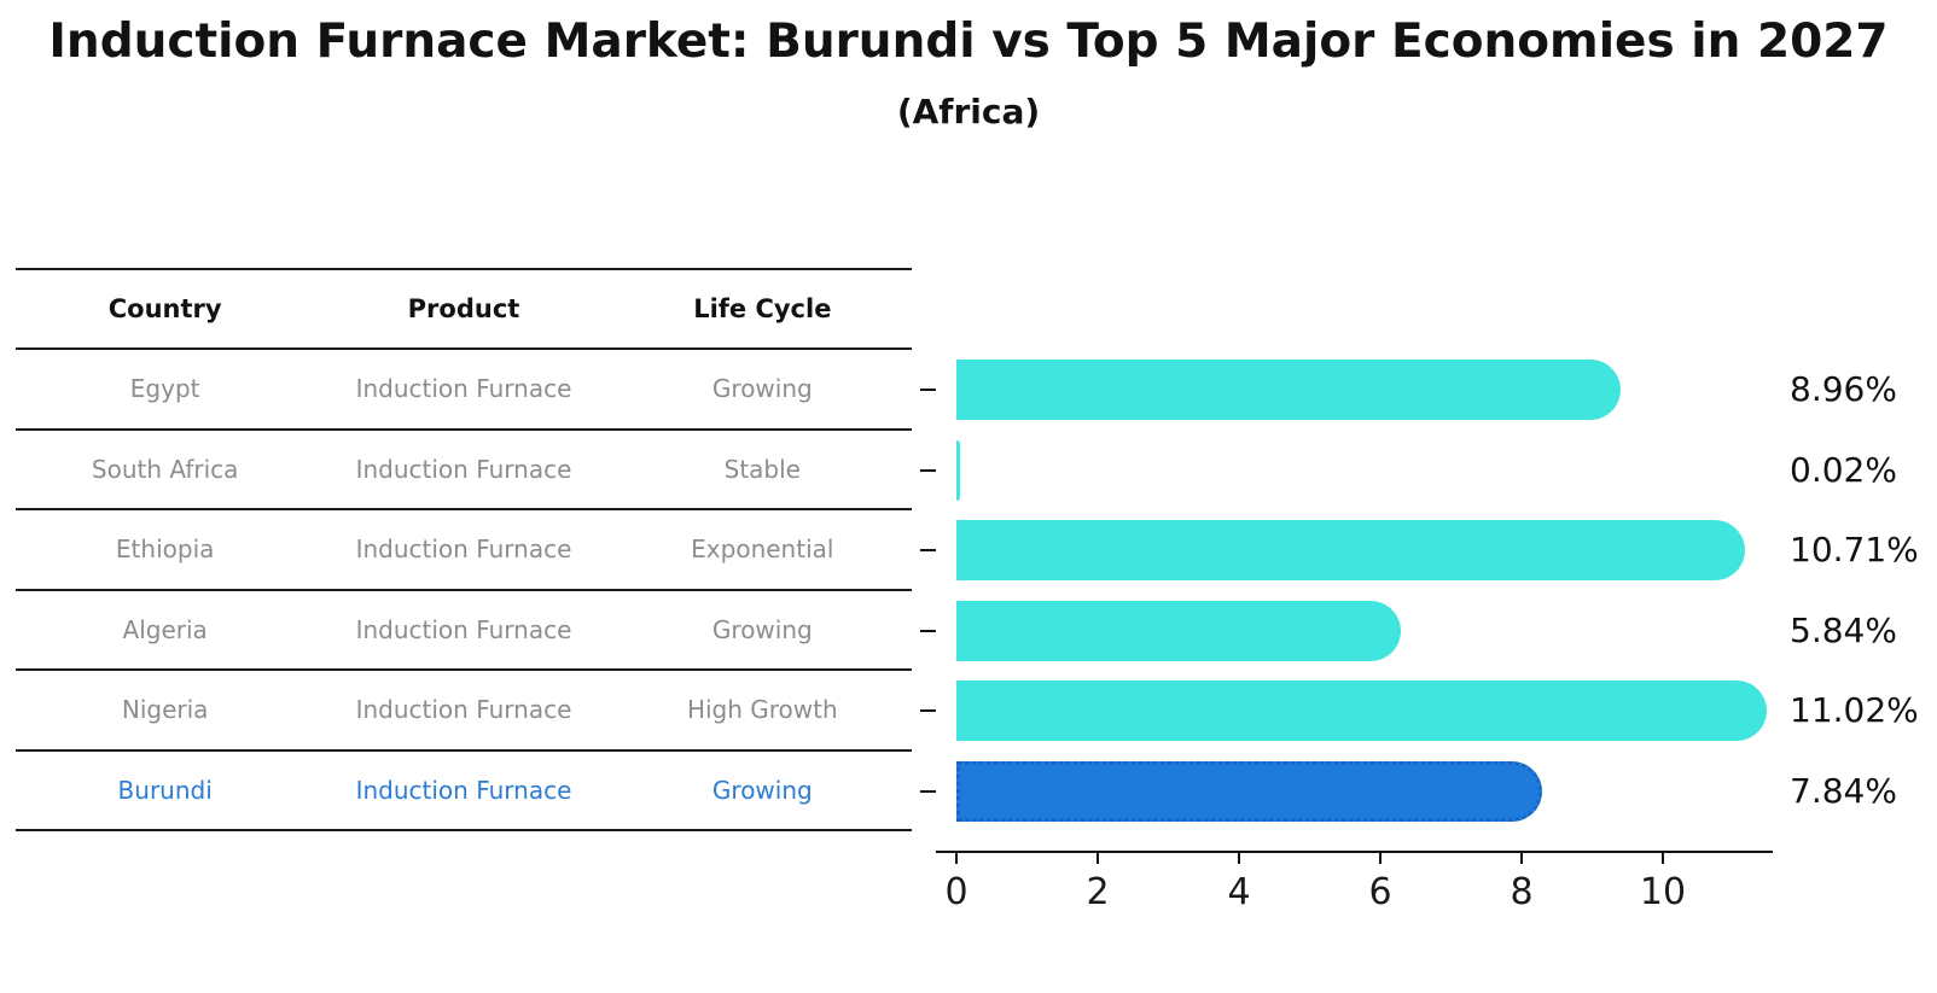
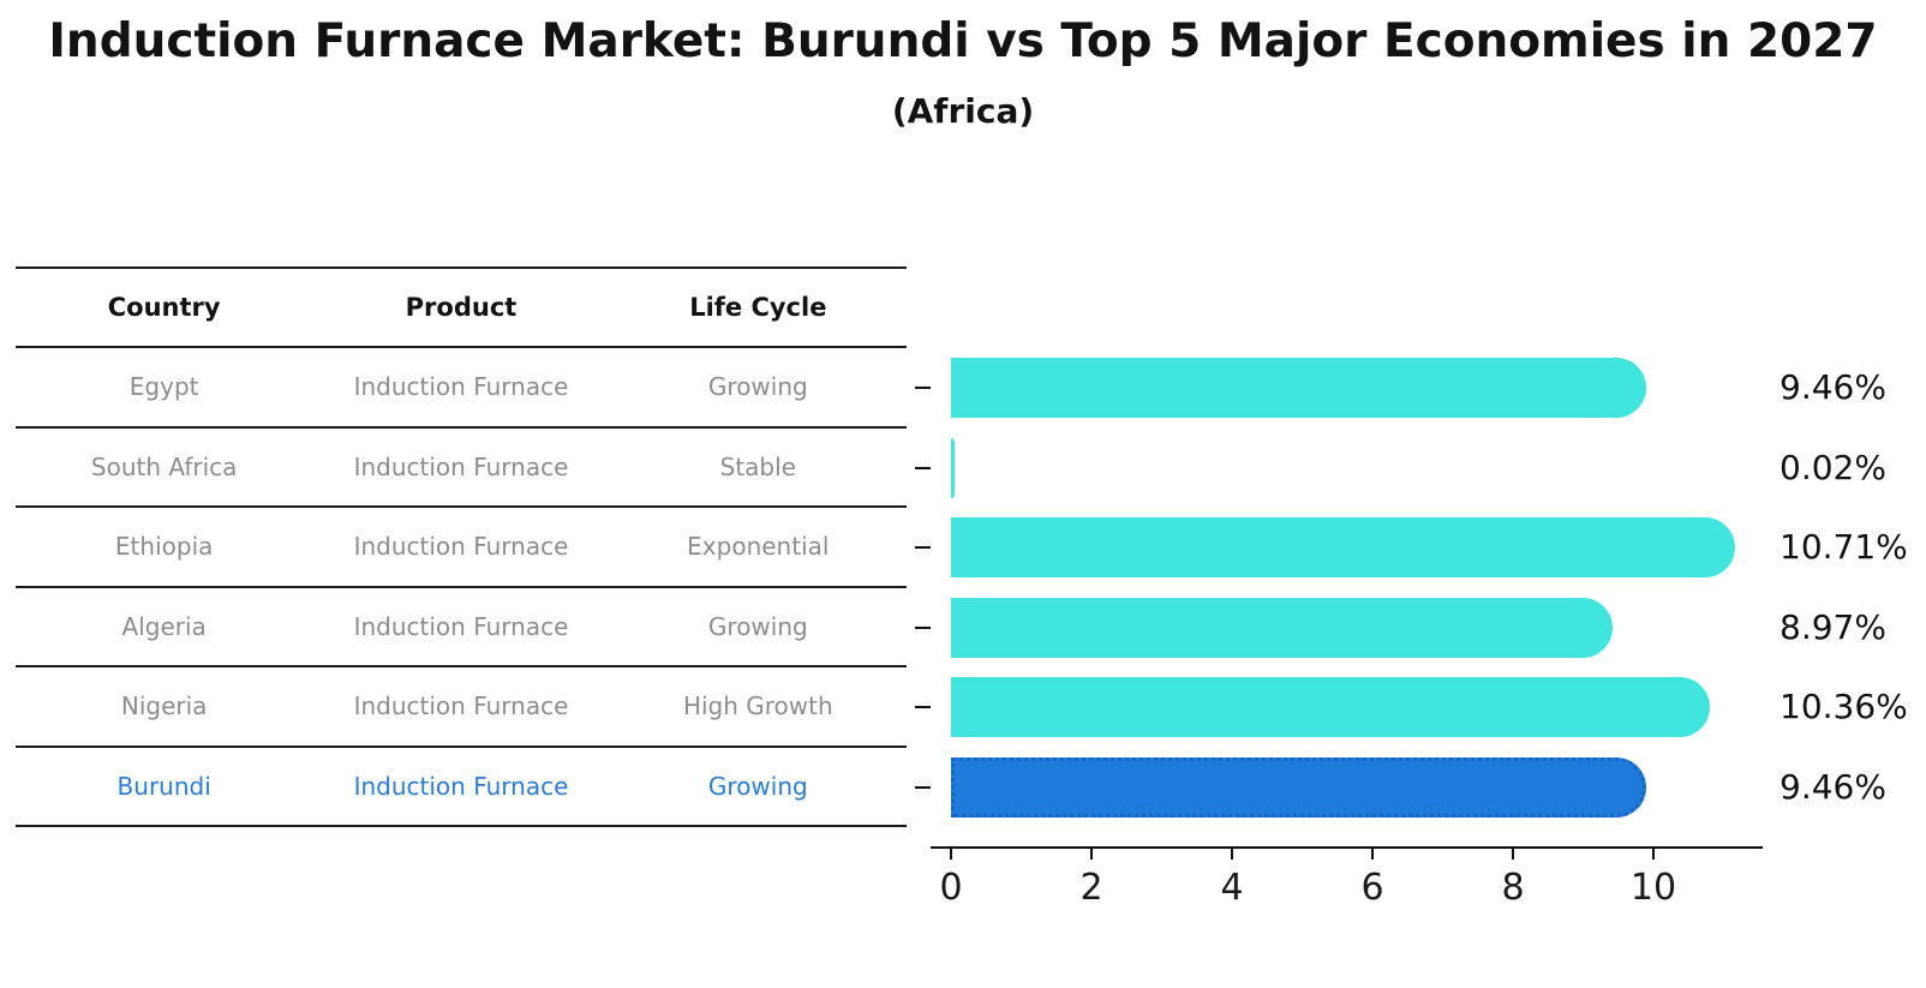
Egypt: 8.96% -> 9.46%
Algeria: 5.84% -> 8.97%
Nigeria: 11.02% -> 10.36%
Burundi: 7.84% -> 9.46%
